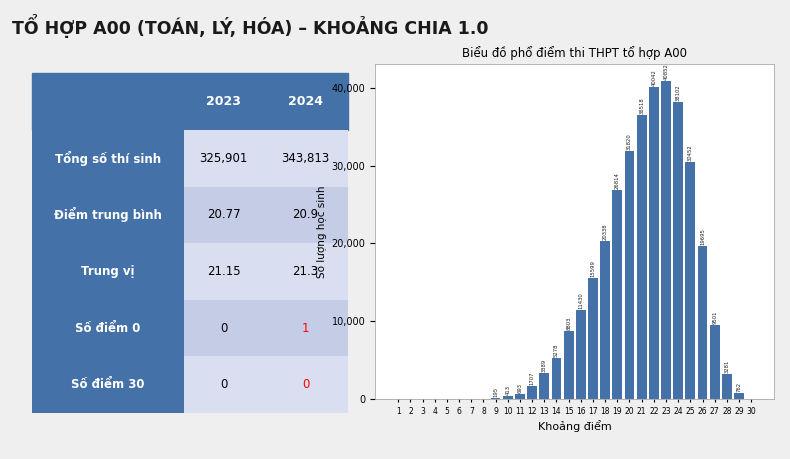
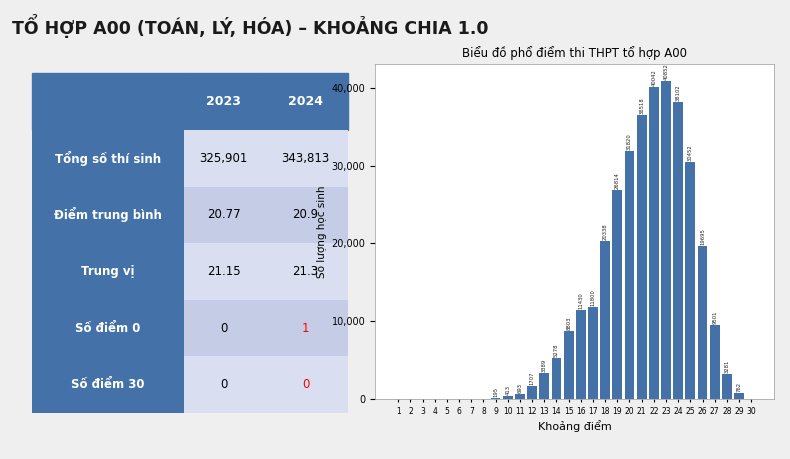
17: 15,600 -> 11,800
